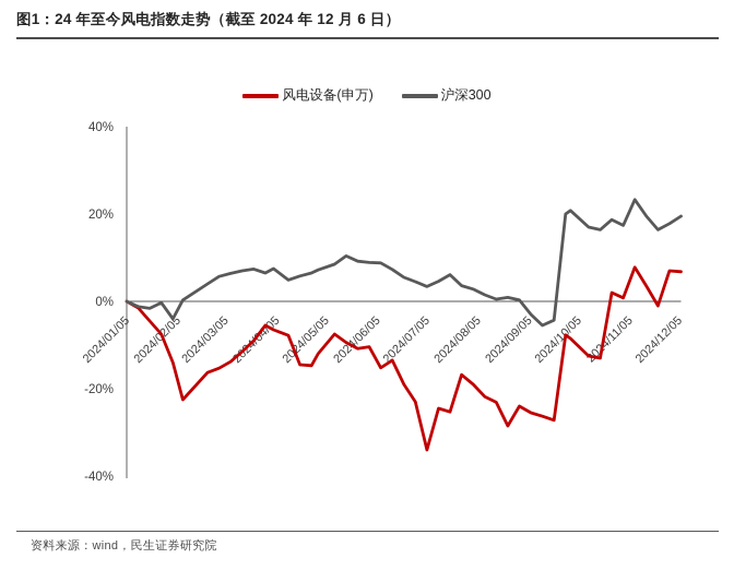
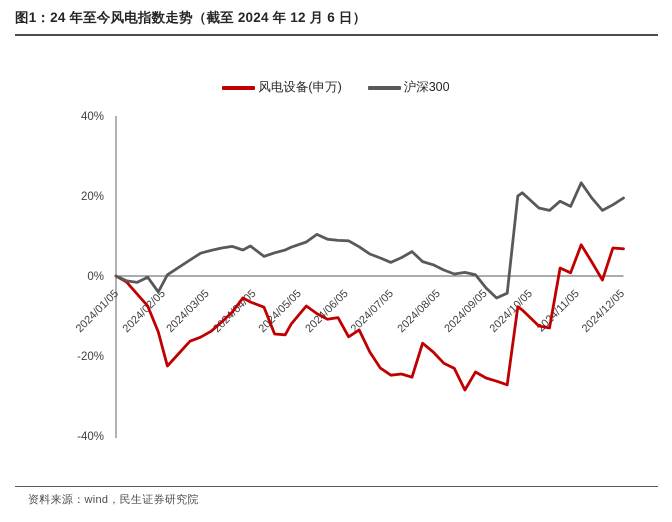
风电设备(申万)/2024/07/05: -34% -> -25%
